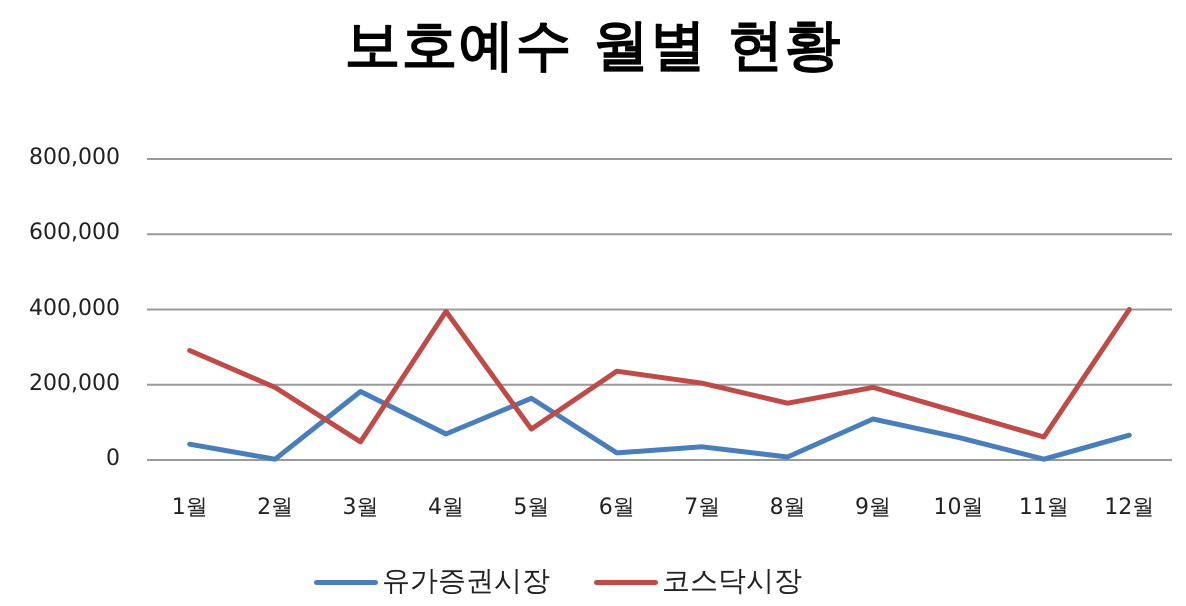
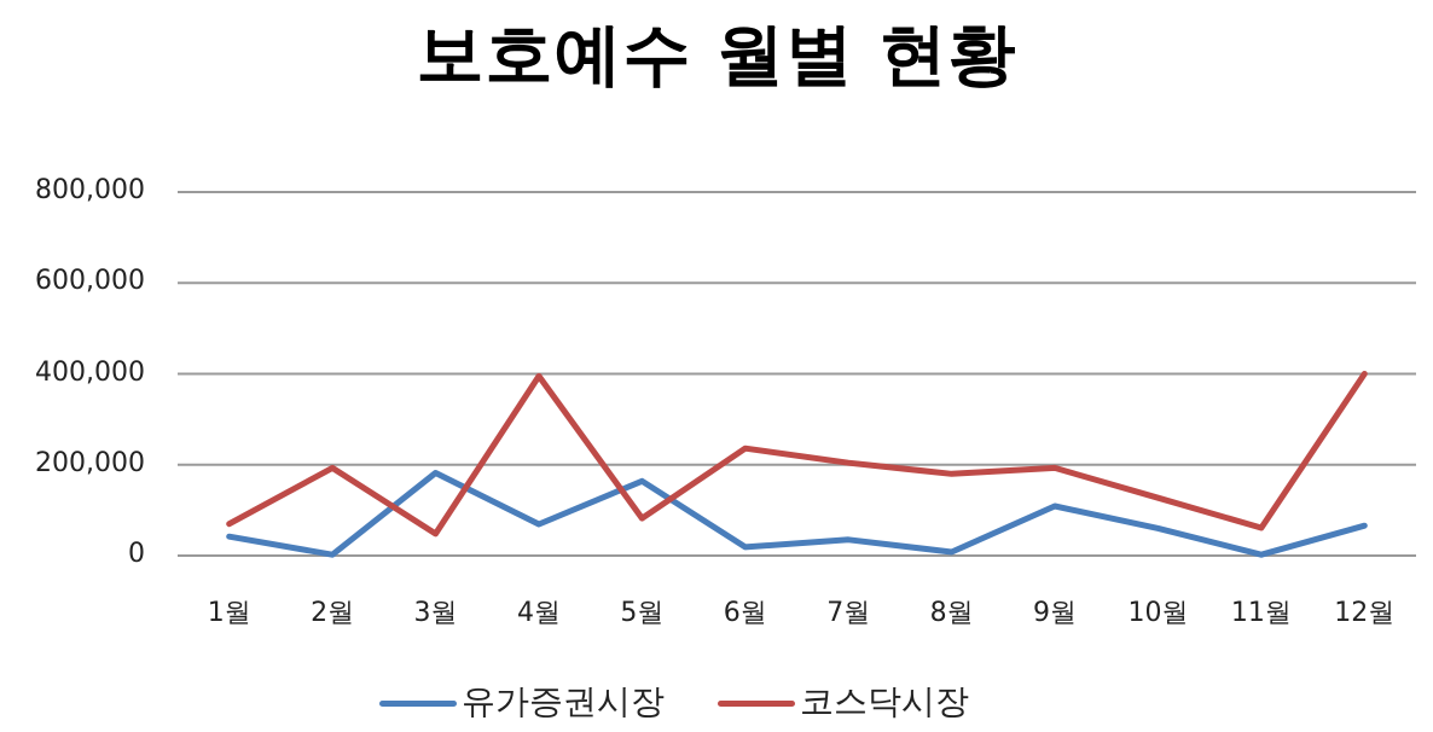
코스닥시장/1월: 290000 -> 70000
코스닥시장/8월: 150000 -> 180000
